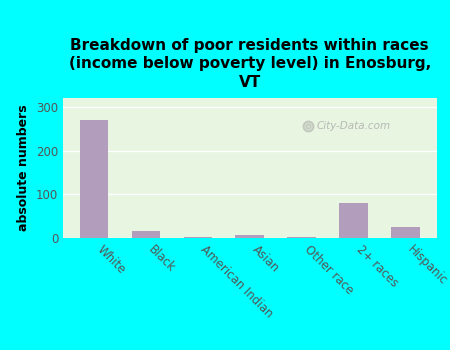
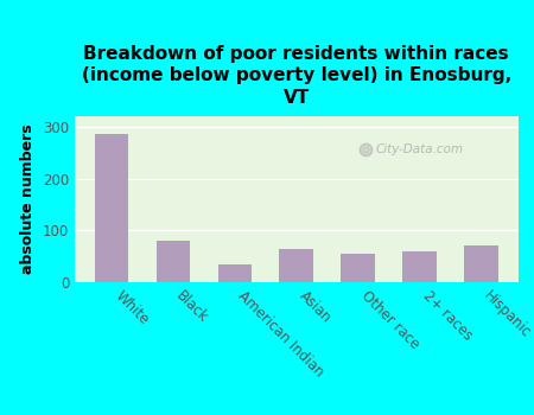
White: 270 -> 285
Black: 15 -> 80
American Indian: 2 -> 35
Asian: 8 -> 65
Other race: 2 -> 55
2+ races: 80 -> 60
Hispanic: 25 -> 70
